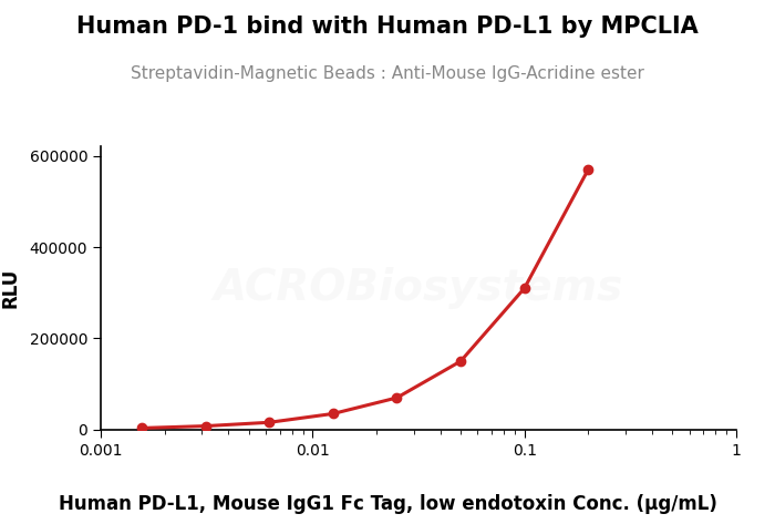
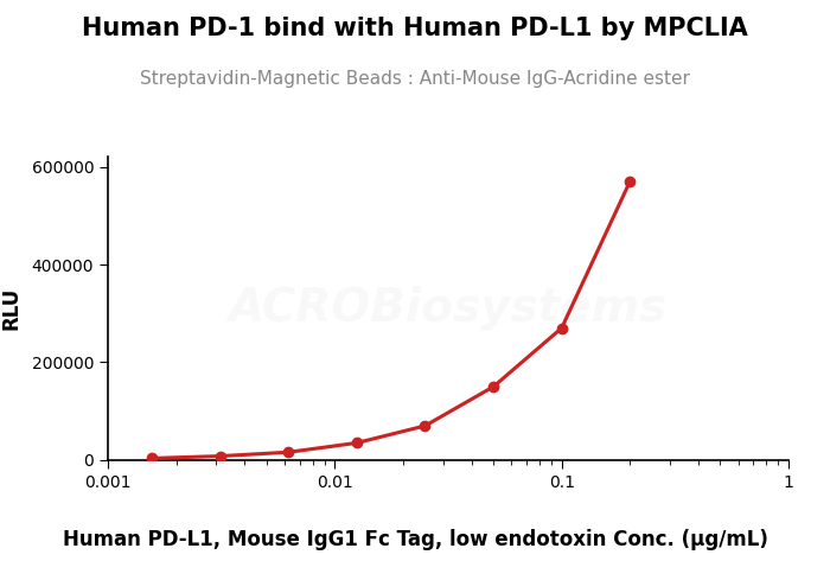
0.1: 310000 -> 270000
